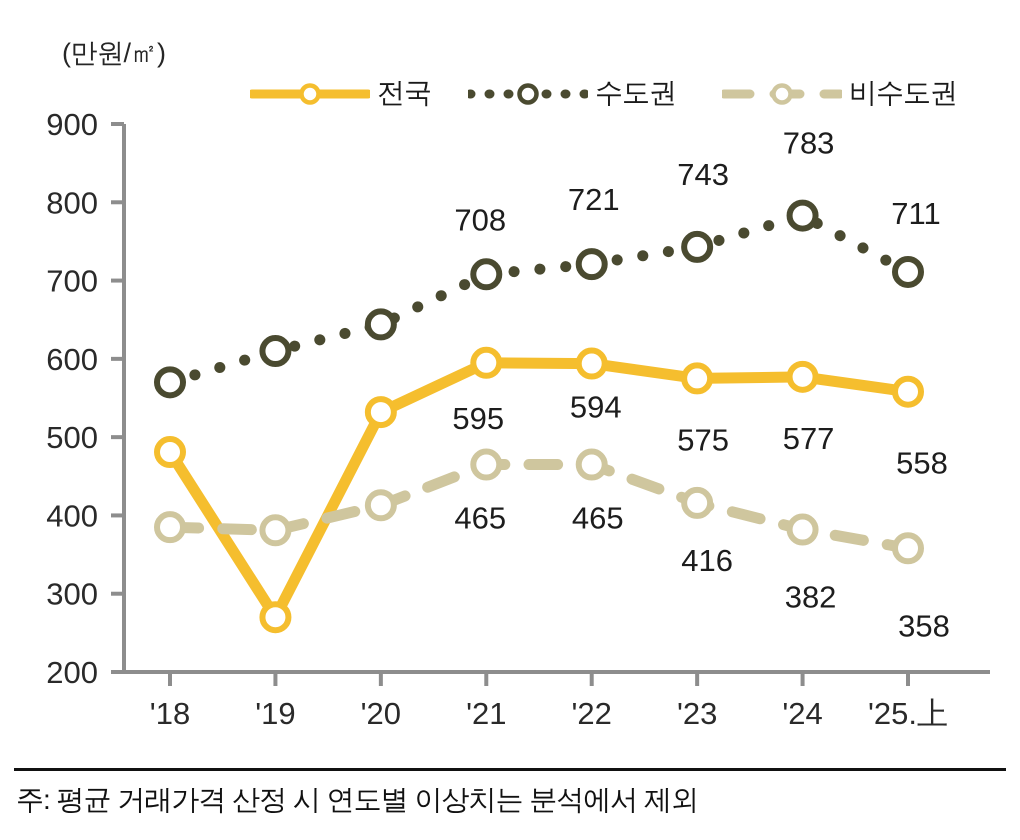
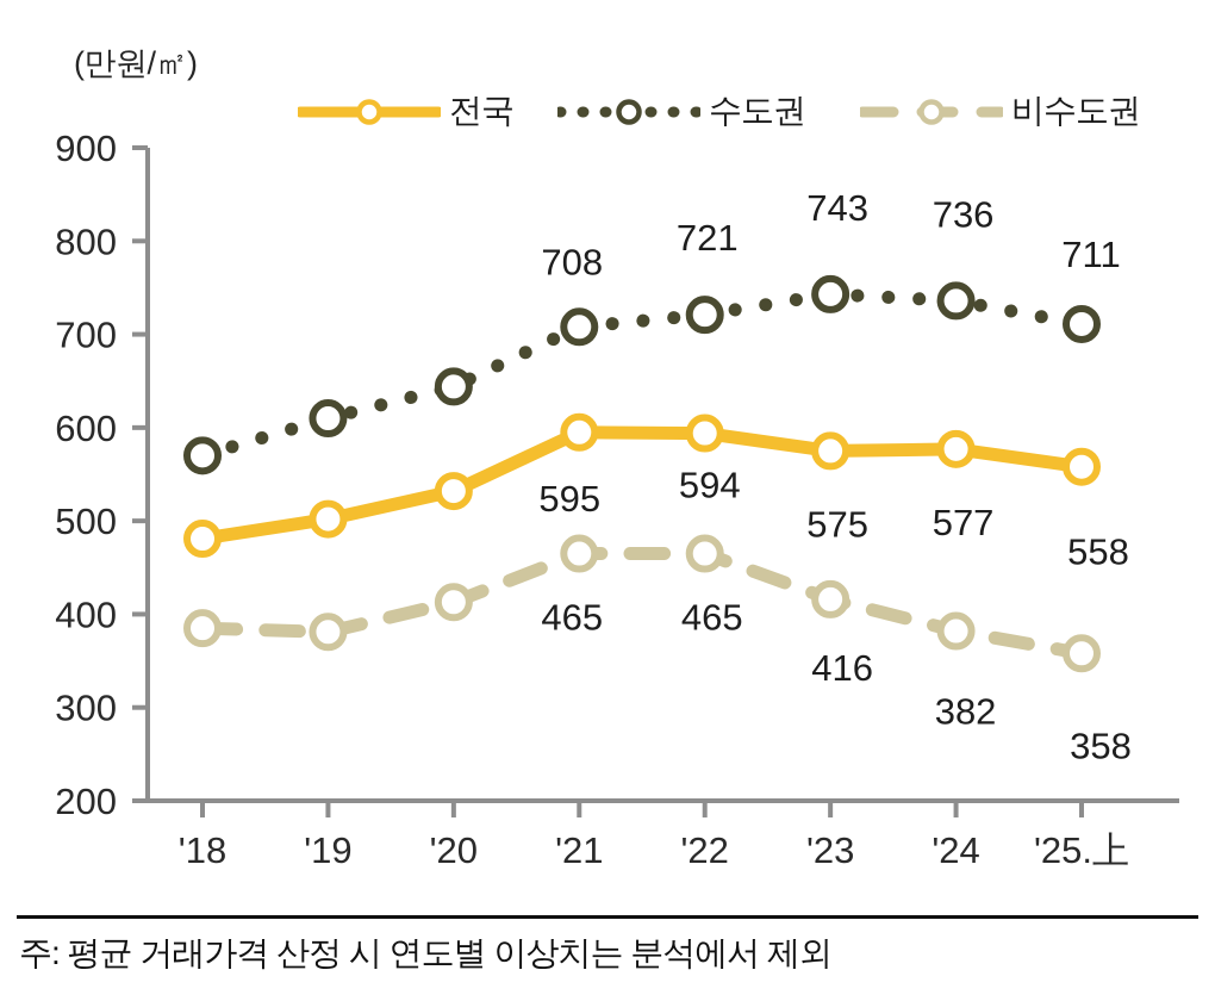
전국/'19: 270 -> 500
수도권/'24: 783 -> 736
